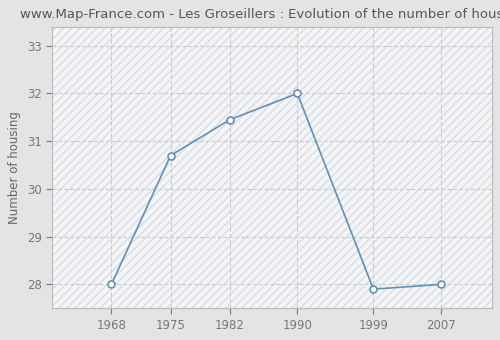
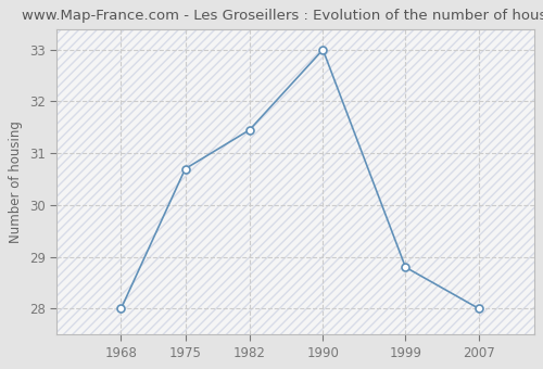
1990: 32.00 -> 33.00
1999: 27.90 -> 28.80
